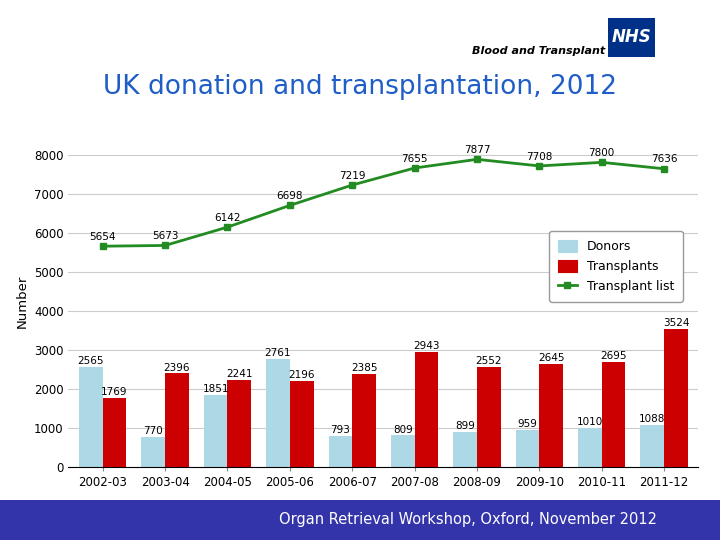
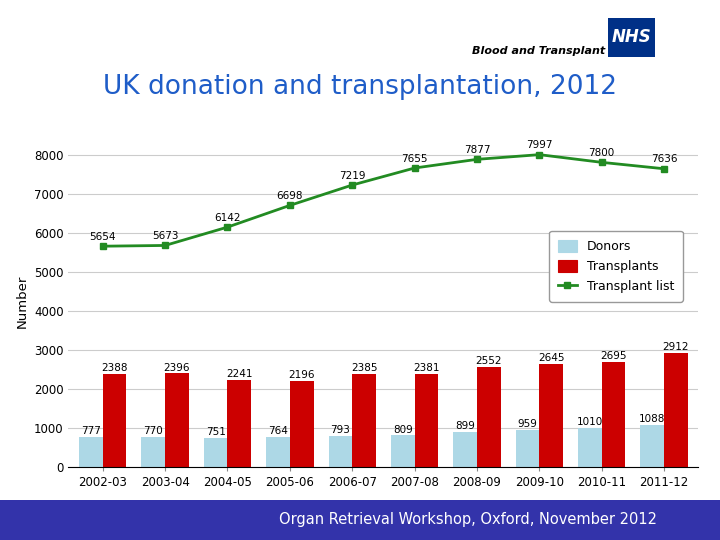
Donors/2002-03: 2565 -> 777
Transplants/2002-03: 1769 -> 2388
Donors/2004-05: 1851 -> 751
Donors/2005-06: 2761 -> 764
Transplants/2007-08: 2943 -> 2381
Transplant list/2009-10: 7708 -> 7997
Transplants/2011-12: 3524 -> 2912
